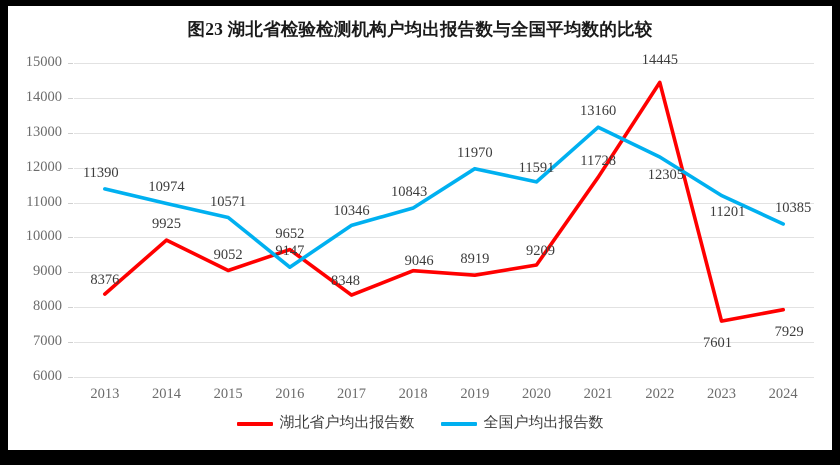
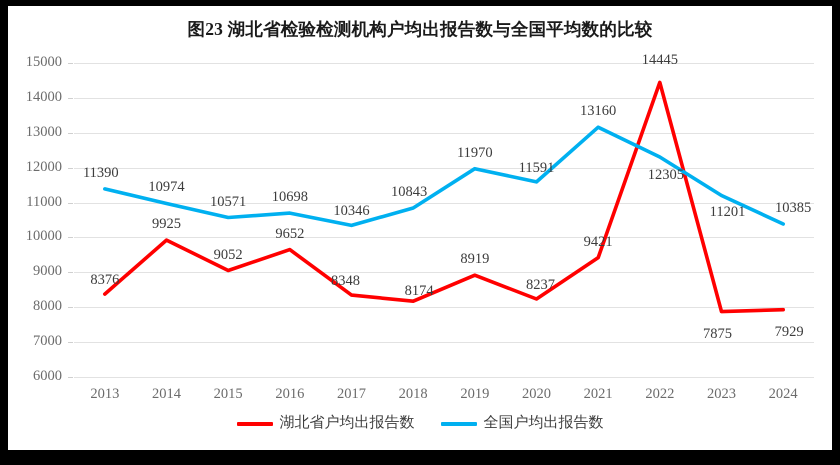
全国户均出报告数/2016: 9147 -> 10698
湖北省户均出报告数/2018: 9046 -> 8174
湖北省户均出报告数/2020: 9209 -> 8237
湖北省户均出报告数/2021: 11728 -> 9421
湖北省户均出报告数/2023: 7601 -> 7875
